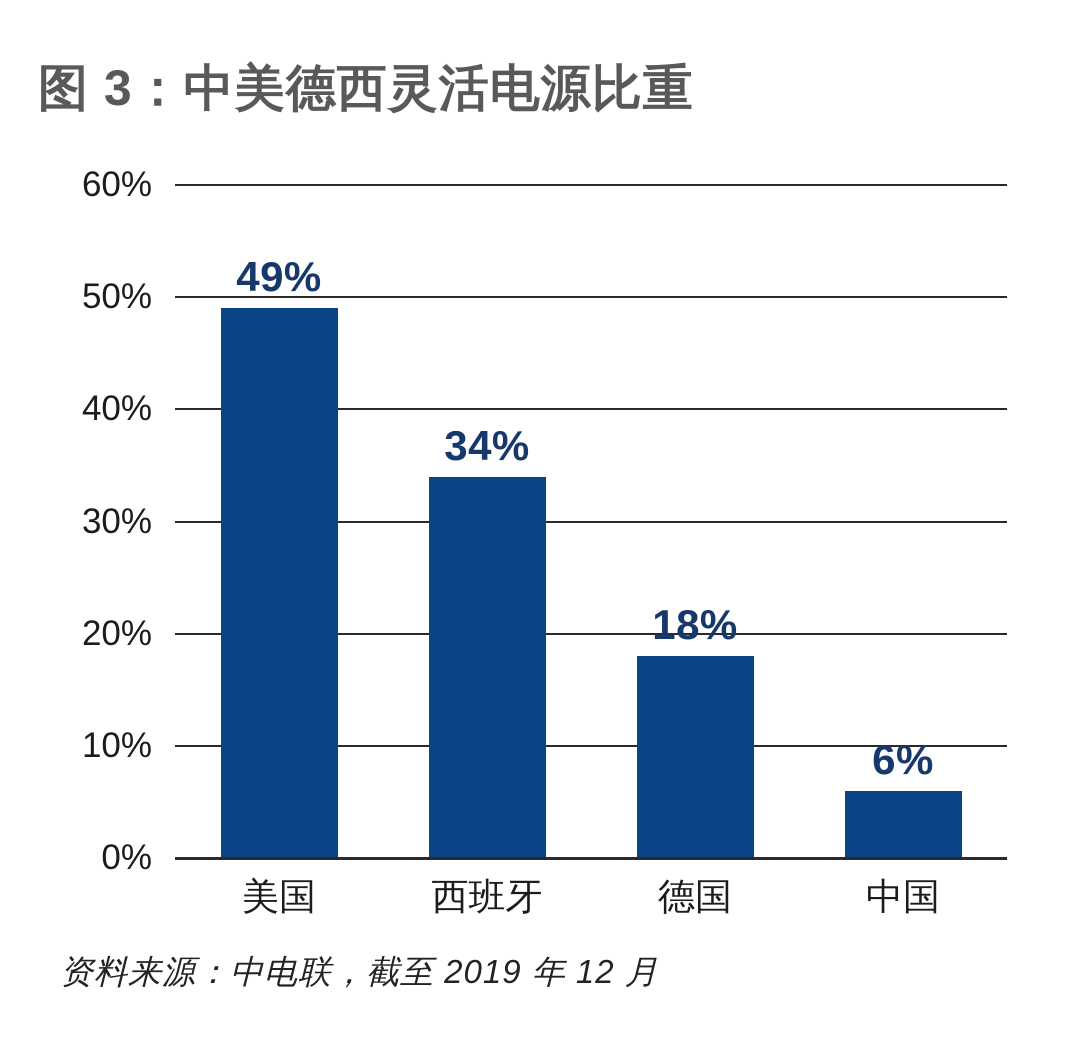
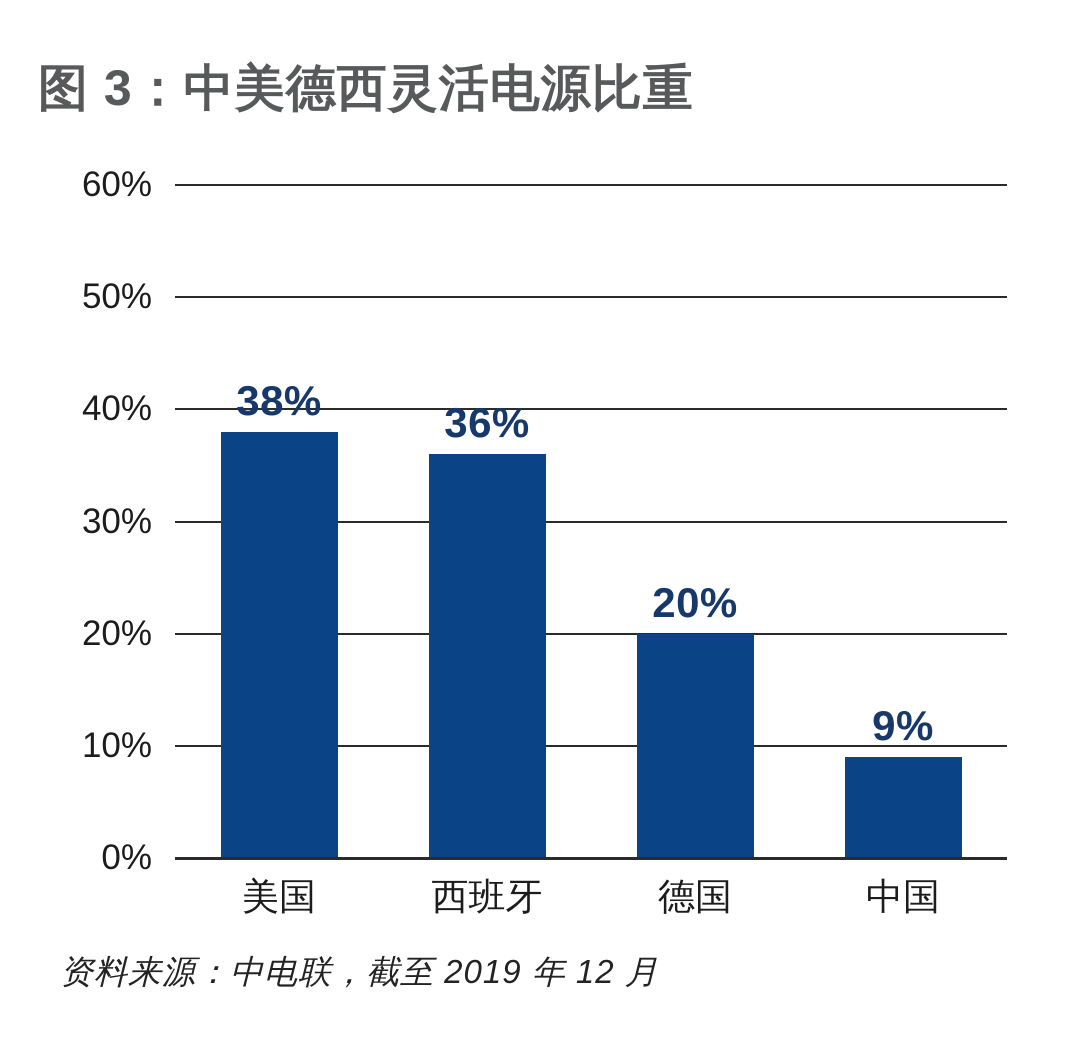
美国: 49% -> 38%
西班牙: 34% -> 36%
德国: 18% -> 20%
中国: 6% -> 9%
